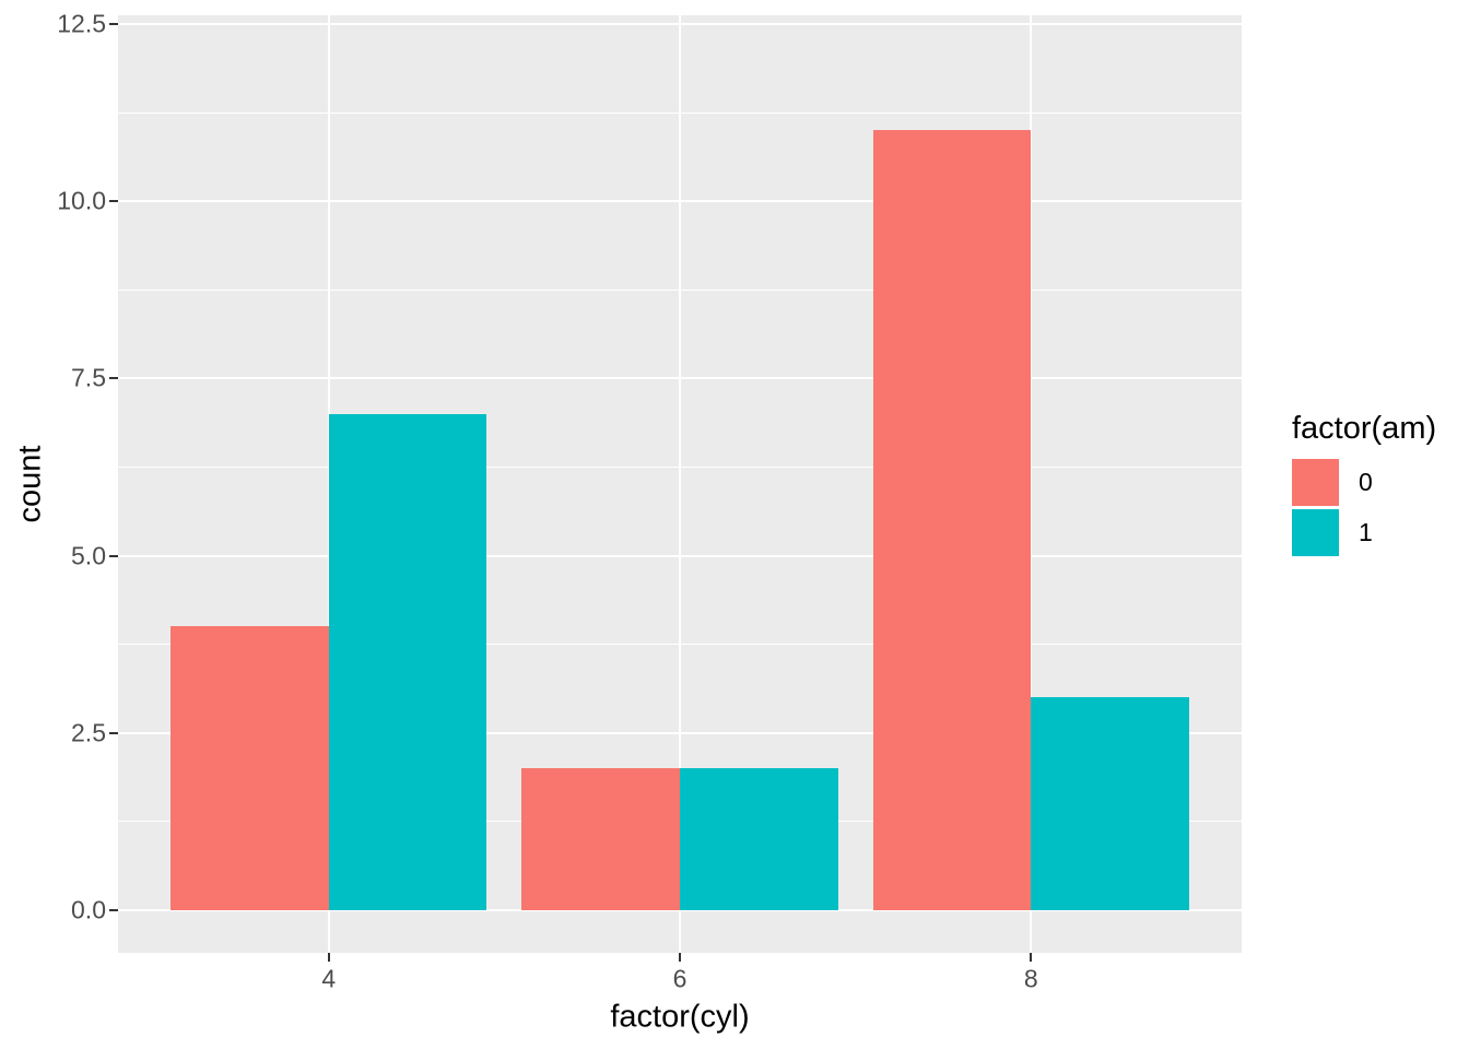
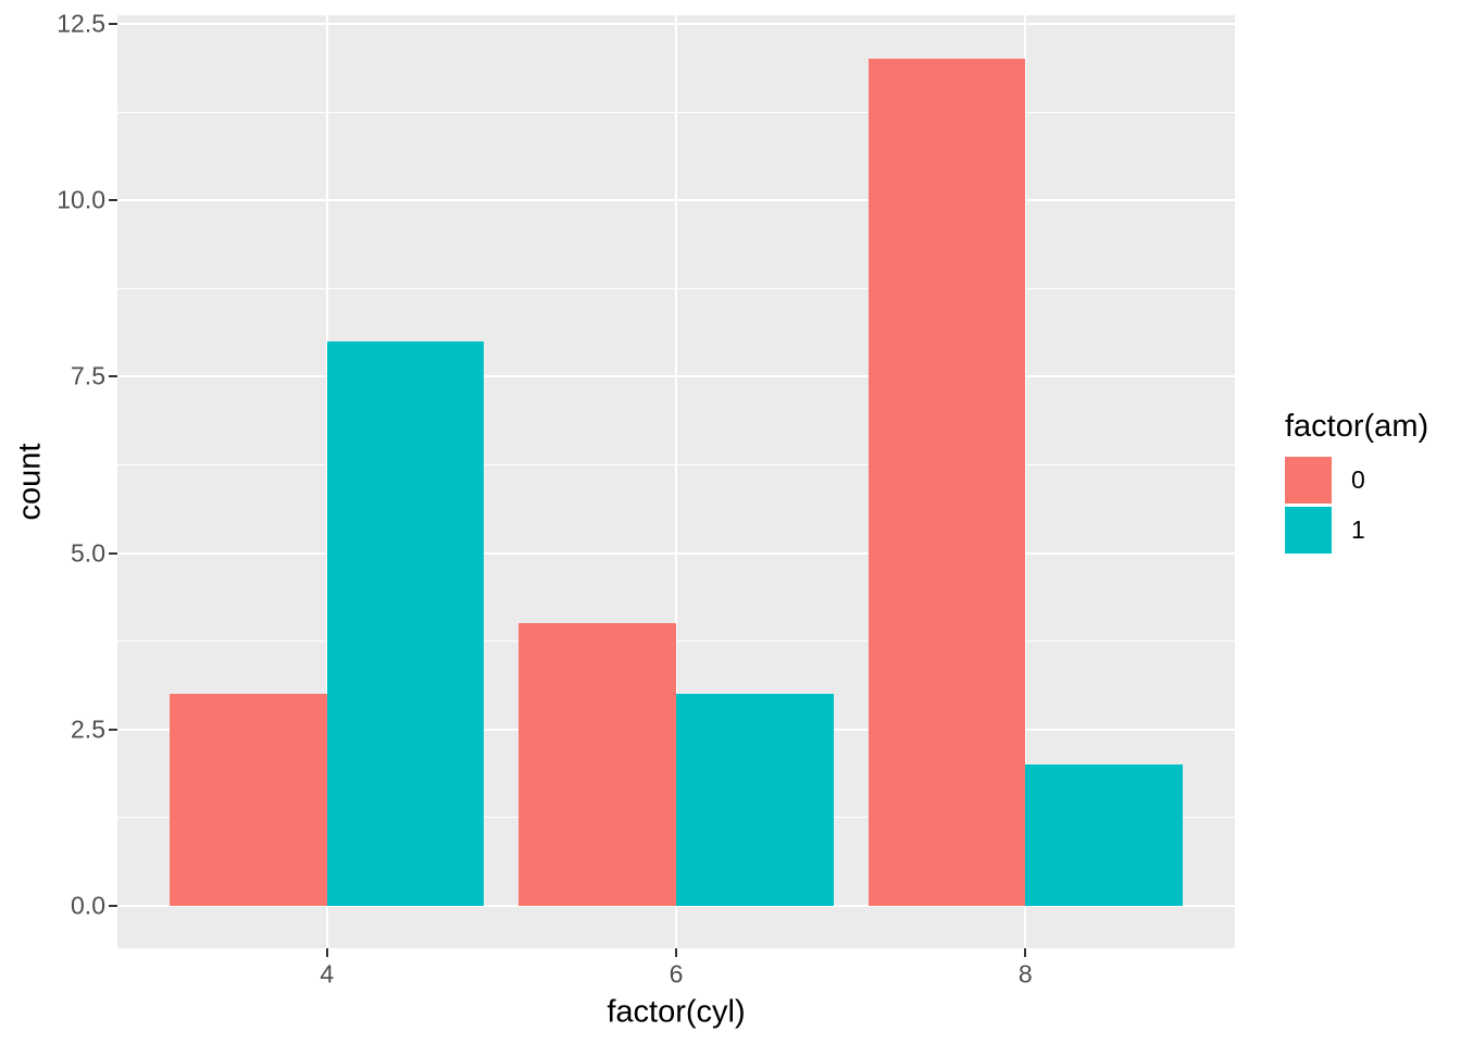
0/4: 4 -> 3
1/4: 7 -> 8
0/6: 2 -> 4
1/6: 2 -> 3
0/8: 11 -> 12
1/8: 3 -> 2
